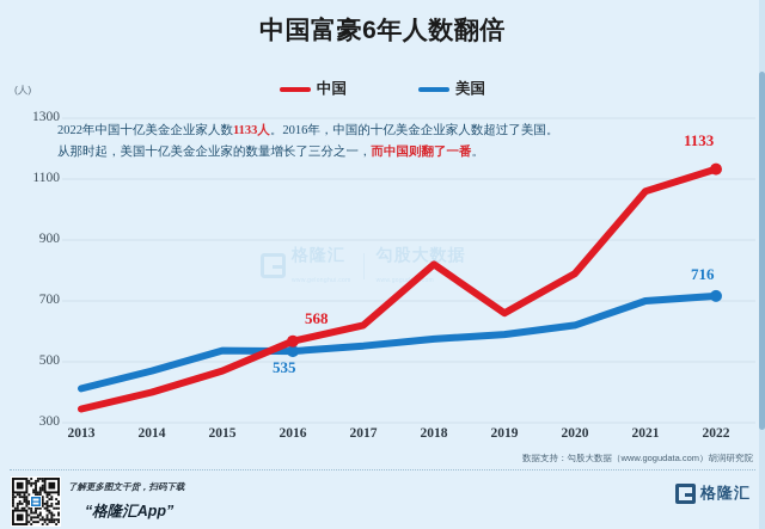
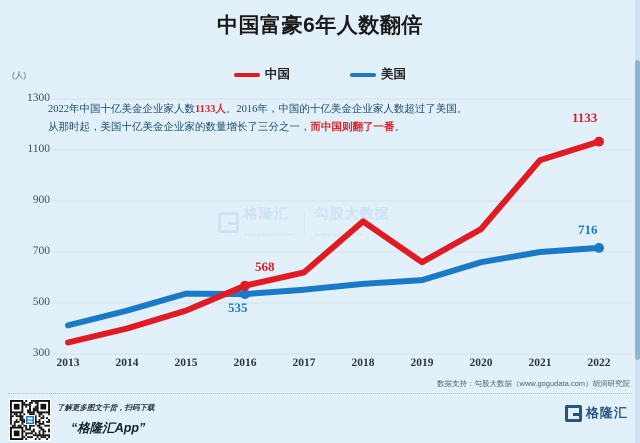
美国/2020: 620 -> 660
